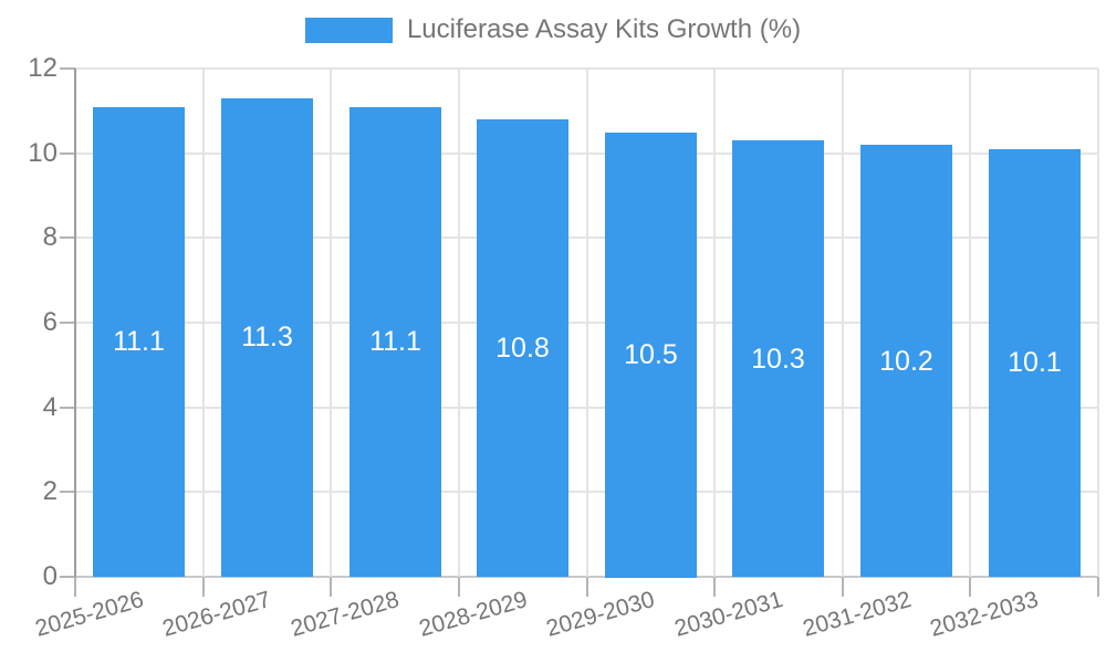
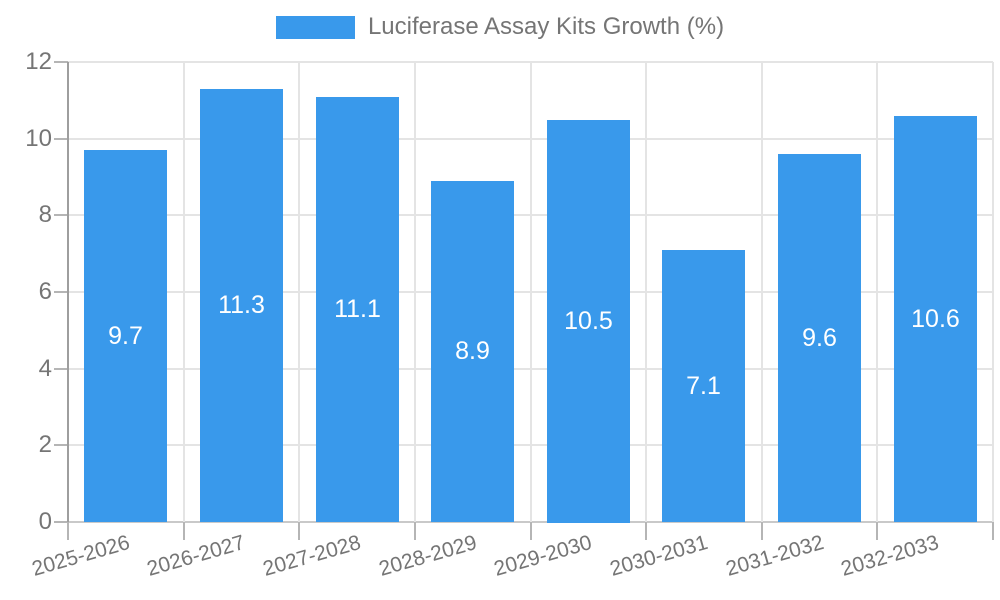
2025-2026: 11.1 -> 9.7
2028-2029: 10.8 -> 8.9
2030-2031: 10.3 -> 7.1
2031-2032: 10.2 -> 9.6
2032-2033: 10.1 -> 10.6
